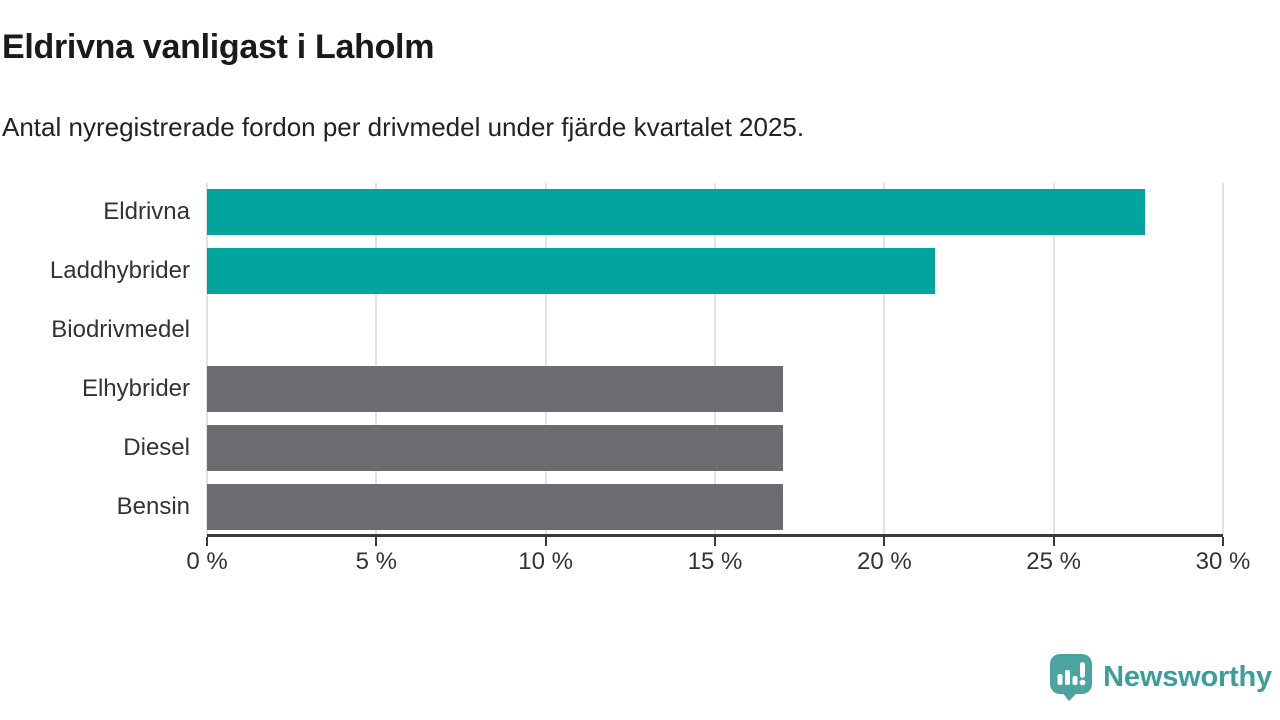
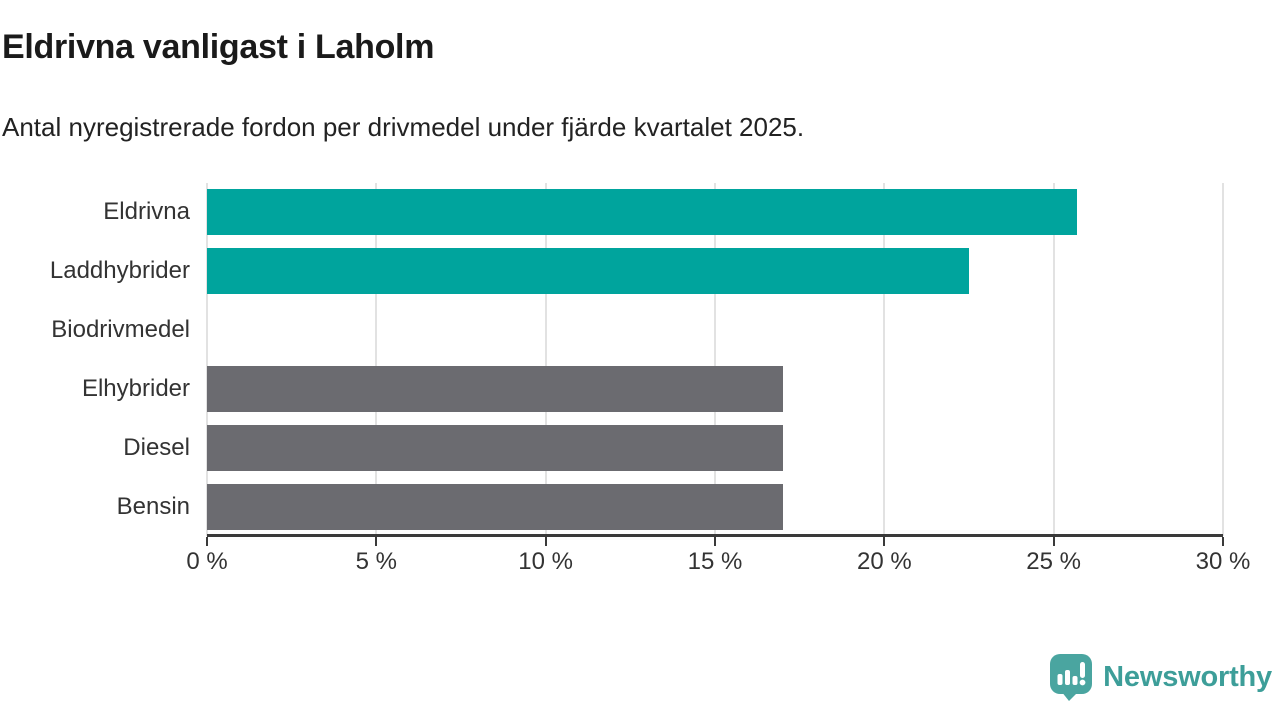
Eldrivna: 27.7% -> 25.7%
Laddhybrider: 21.5% -> 22.5%
